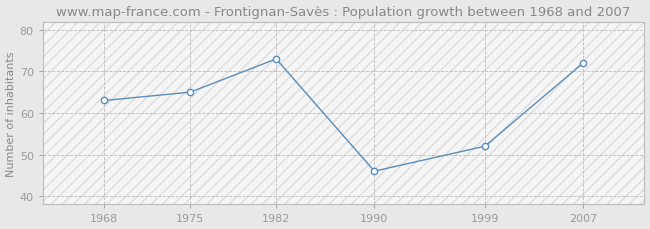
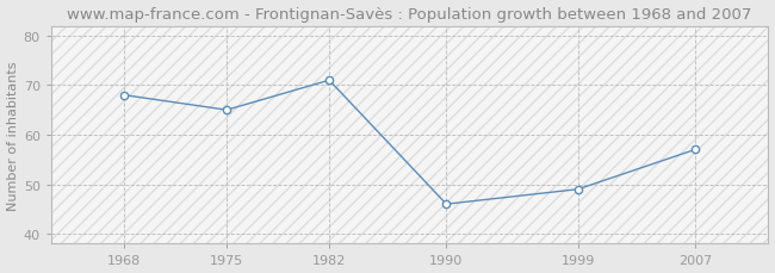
1968: 63 -> 68
1982: 73 -> 71
1999: 52 -> 49
2007: 72 -> 57
